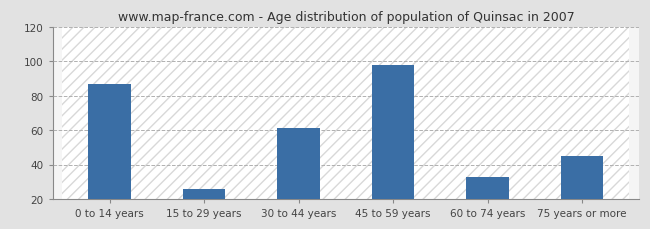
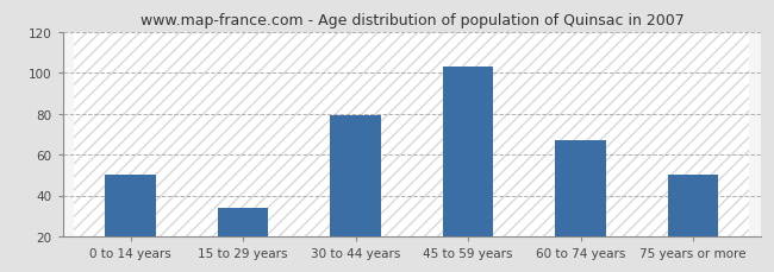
0 to 14 years: 87 -> 50
15 to 29 years: 26 -> 34
30 to 44 years: 61 -> 79
45 to 59 years: 98 -> 103
60 to 74 years: 33 -> 67
75 years or more: 45 -> 50
